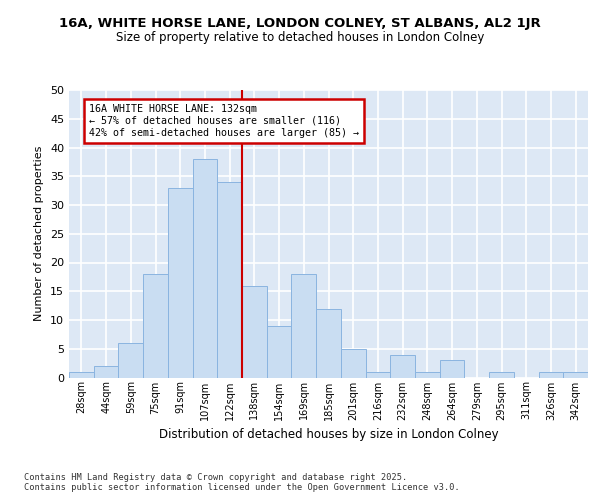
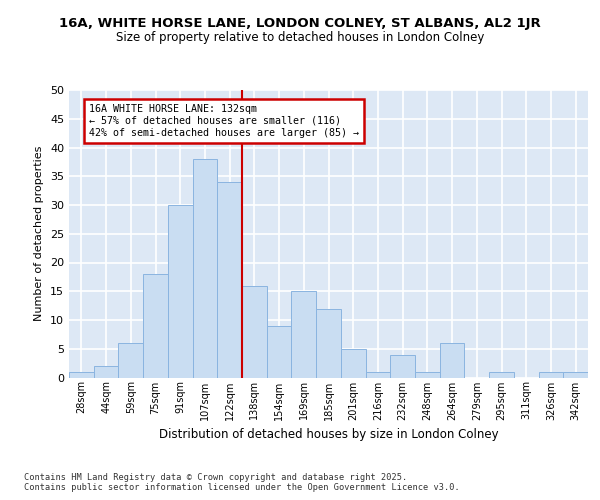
91sqm: 33 -> 30
169sqm: 18 -> 15
264sqm: 3 -> 6
